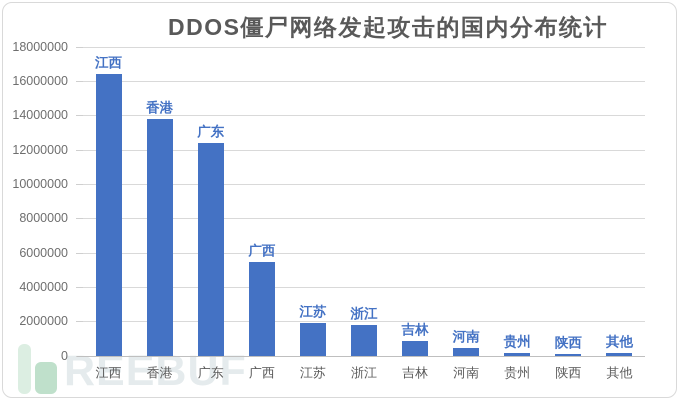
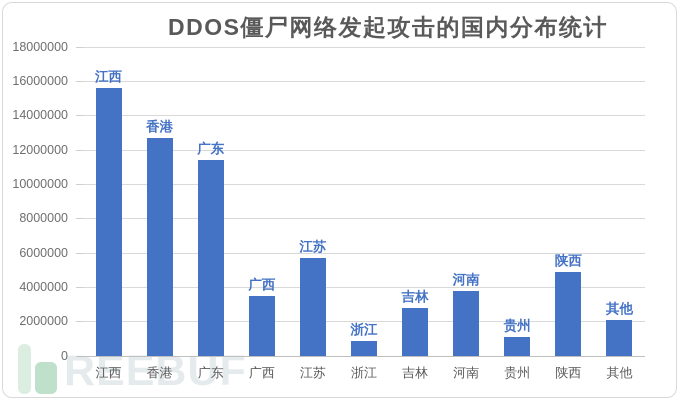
江西: 16400000 -> 15600000
香港: 13800000 -> 12700000
广东: 12400000 -> 11400000
广西: 5500000 -> 3500000
江苏: 1900000 -> 5700000
浙江: 1800000 -> 900000
吉林: 900000 -> 2800000
河南: 400000 -> 3800000
贵州: 200000 -> 1100000
陕西: 100000 -> 4900000
其他: 200000 -> 2100000
